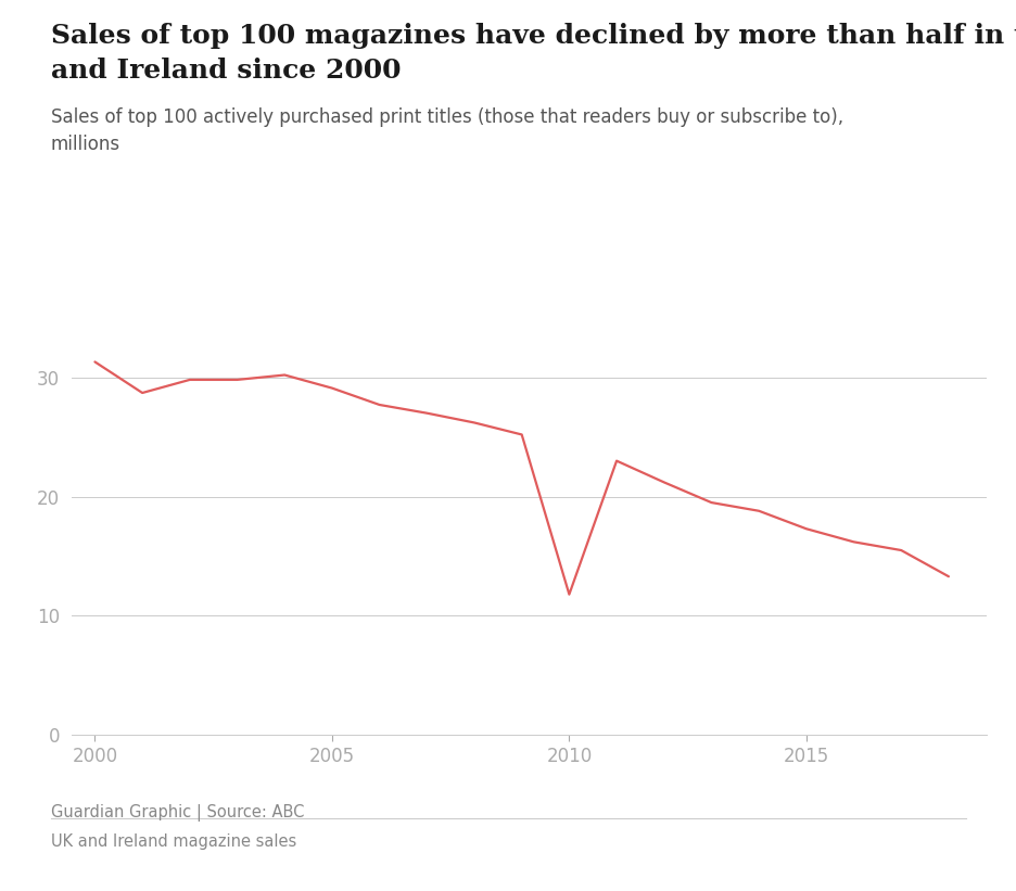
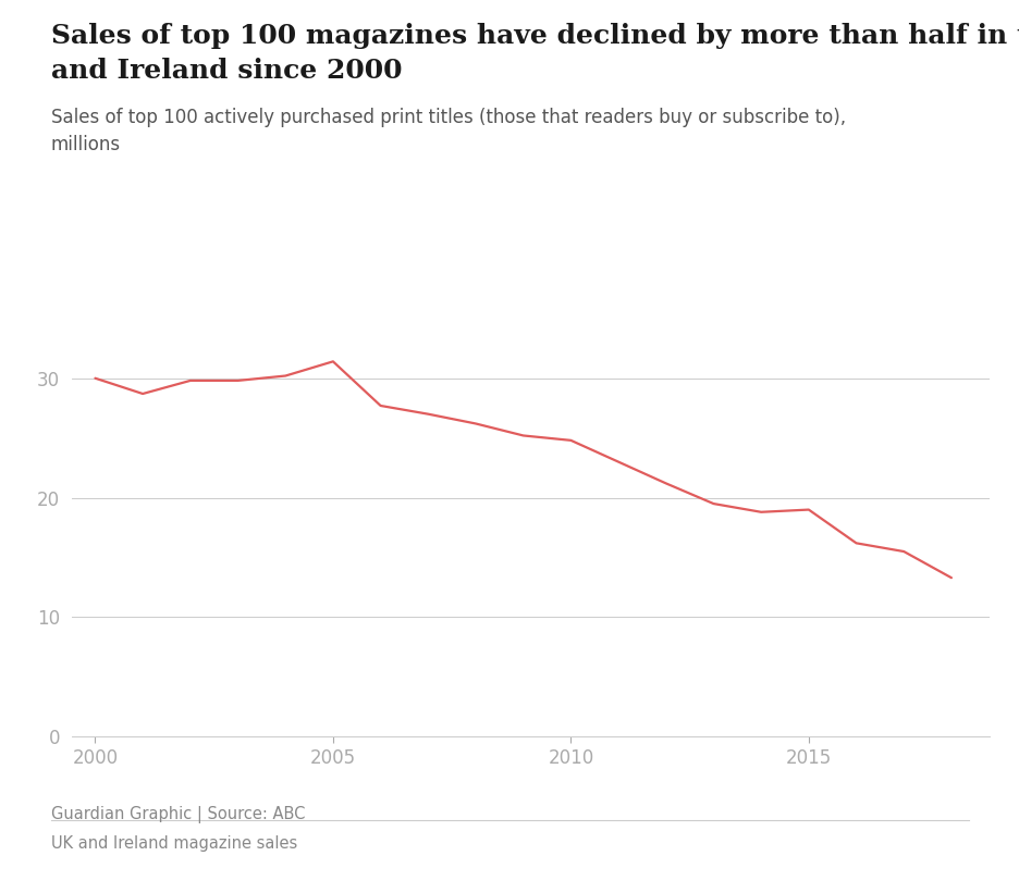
2000: 31.3 -> 30.0
2005: 29.1 -> 31.4
2010: 11.8 -> 24.8
2015: 17.3 -> 19.0
